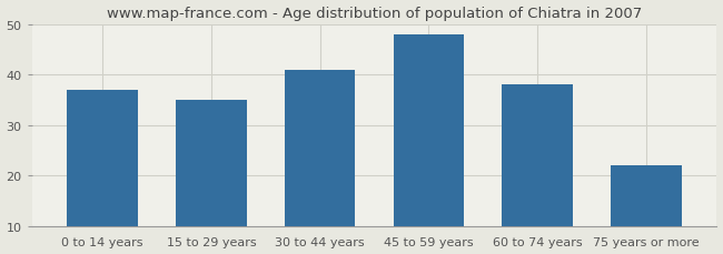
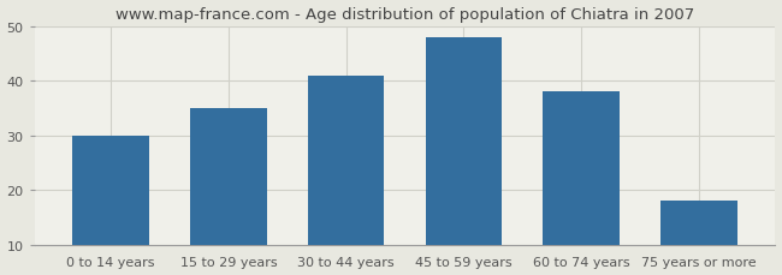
0 to 14 years: 37 -> 30
75 years or more: 22 -> 18
